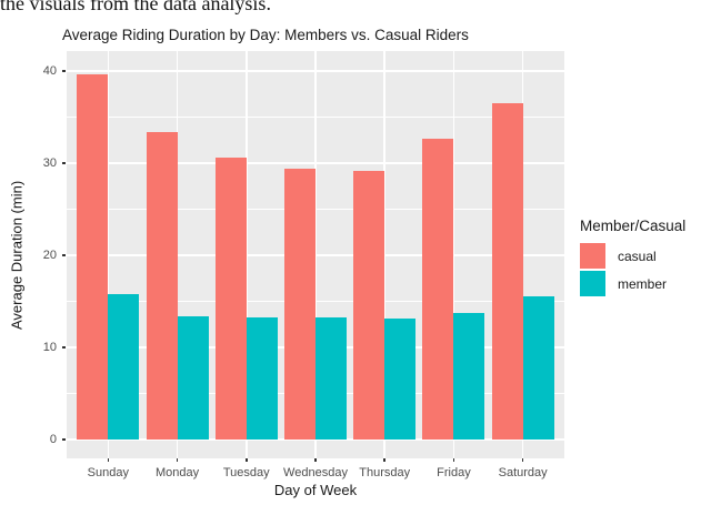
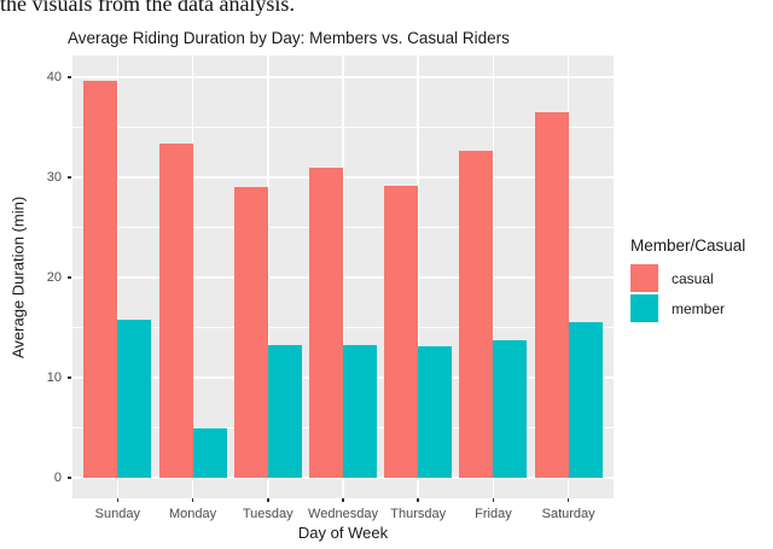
member/Monday: 13 -> 5
casual/Tuesday: 31 -> 29
casual/Wednesday: 29 -> 31
